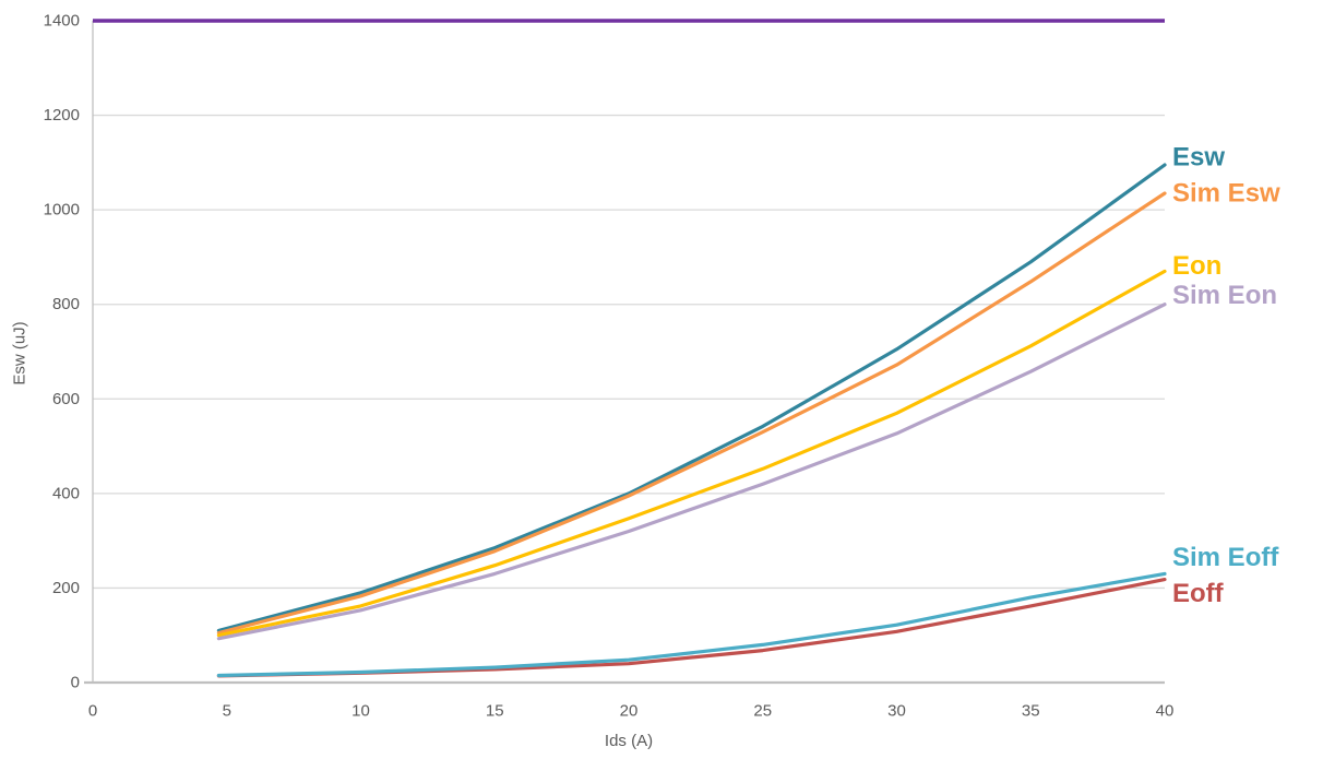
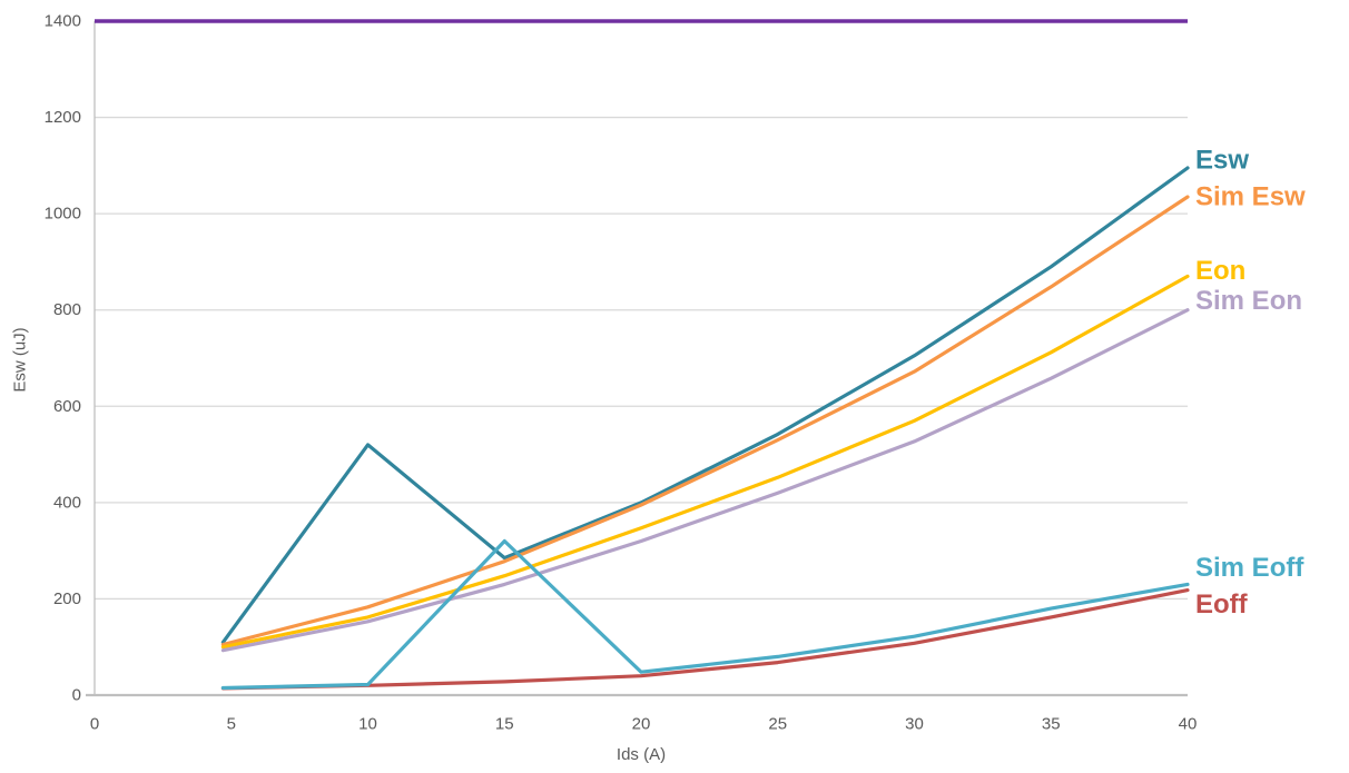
Esw/10: 190 -> 520
Sim Eoff/15: 30 -> 320
